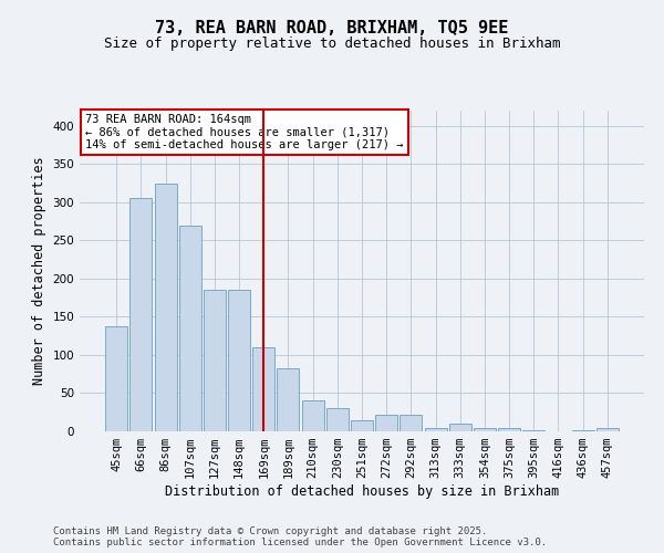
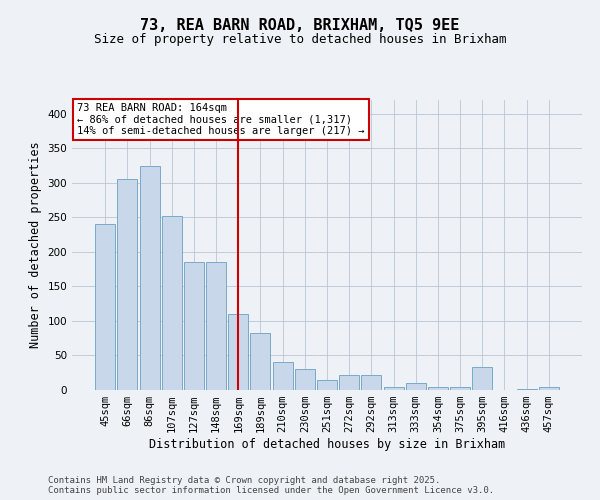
45sqm: 137 -> 240
107sqm: 270 -> 252
395sqm: 1 -> 34
